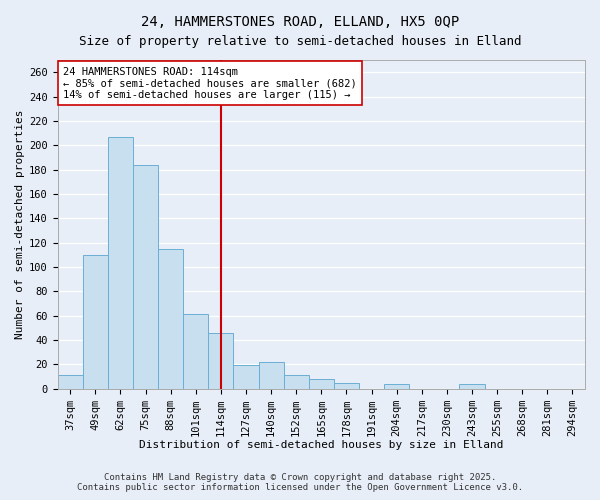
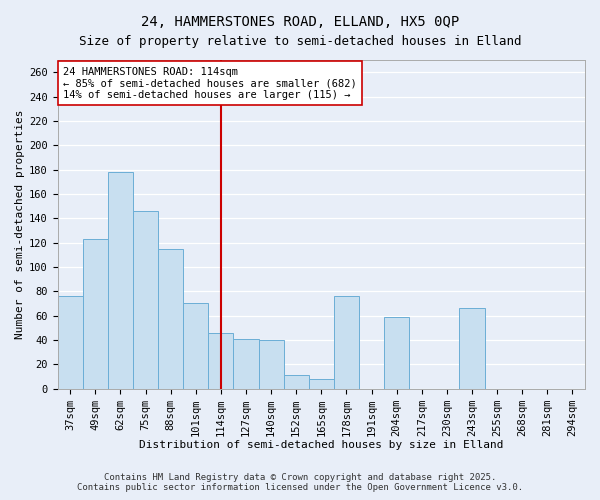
37sqm: 11 -> 76
49sqm: 110 -> 123
62sqm: 207 -> 178
75sqm: 184 -> 146
101sqm: 61 -> 70
127sqm: 19 -> 41
140sqm: 22 -> 40
178sqm: 5 -> 76
204sqm: 4 -> 59
243sqm: 4 -> 66
